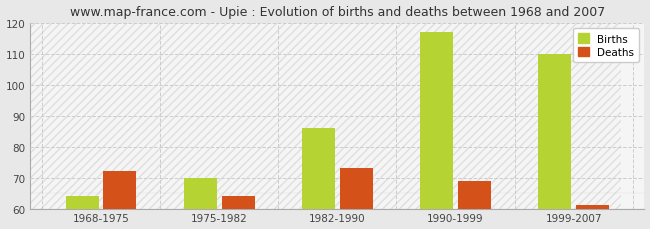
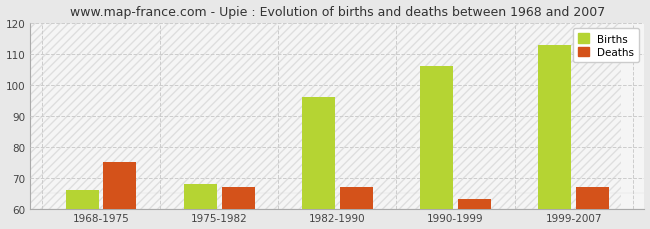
Births/1968-1975: 64 -> 66
Deaths/1968-1975: 72 -> 75
Births/1975-1982: 70 -> 68
Deaths/1975-1982: 64 -> 67
Births/1982-1990: 86 -> 96
Deaths/1982-1990: 73 -> 67
Births/1990-1999: 117 -> 106
Deaths/1990-1999: 69 -> 63
Births/1999-2007: 110 -> 113
Deaths/1999-2007: 61 -> 67
